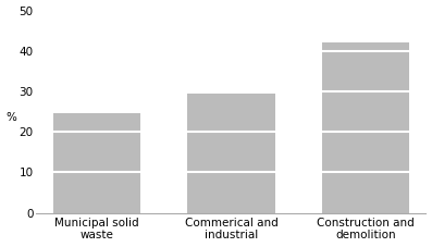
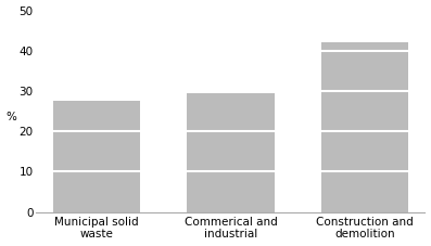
Municipal solid waste: 24.5 -> 27.5
